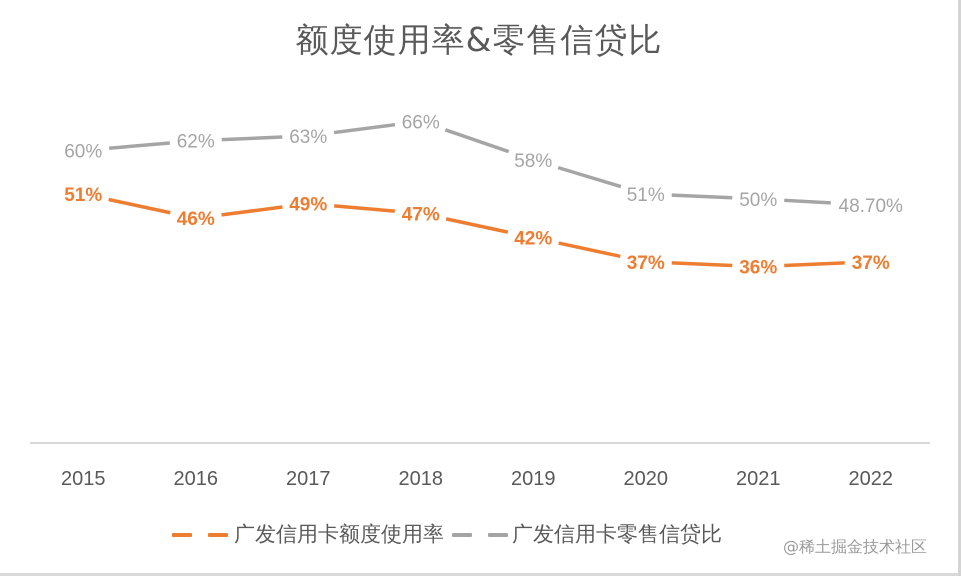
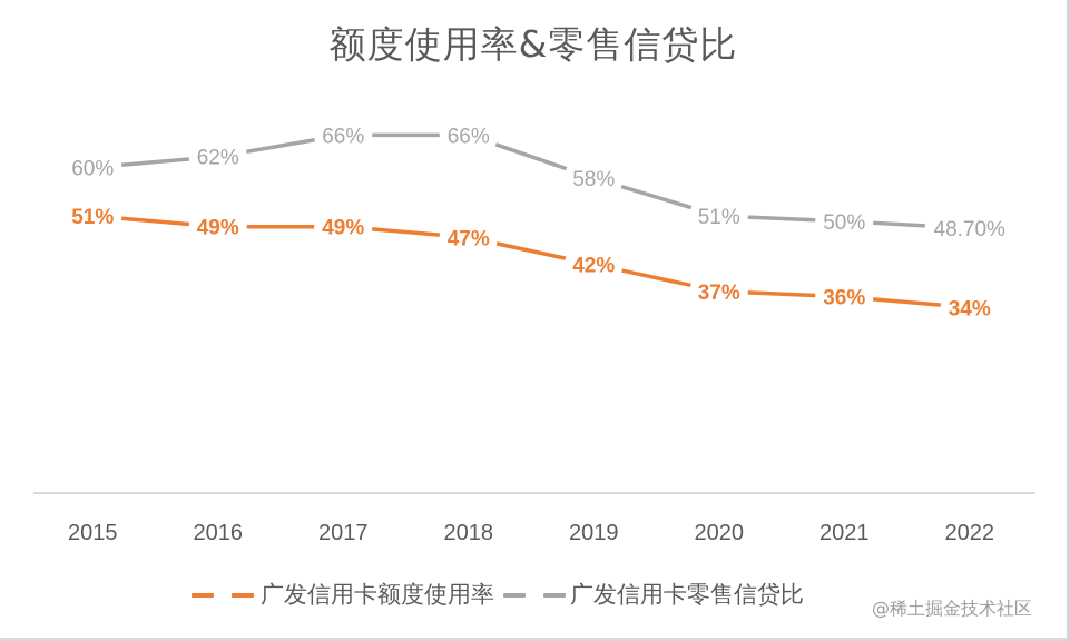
广发信用卡额度使用率/2016: 46% -> 49%
广发信用卡零售信贷比/2017: 63% -> 66%
广发信用卡额度使用率/2022: 37% -> 34%
